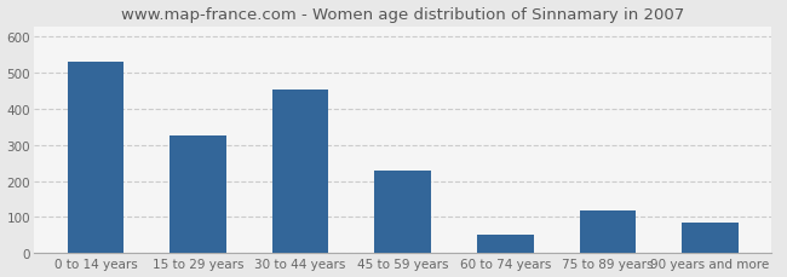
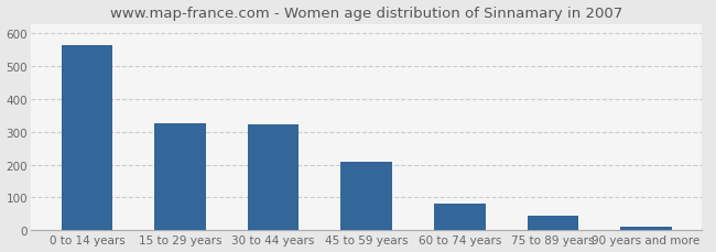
0 to 14 years: 530 -> 563
30 to 44 years: 455 -> 322
45 to 59 years: 230 -> 208
60 to 74 years: 50 -> 80
75 to 89 years: 120 -> 46
90 years and more: 85 -> 10
